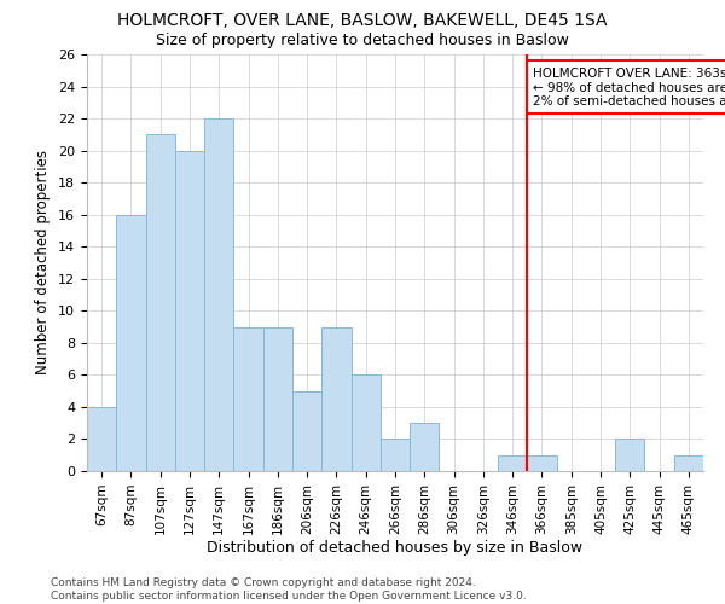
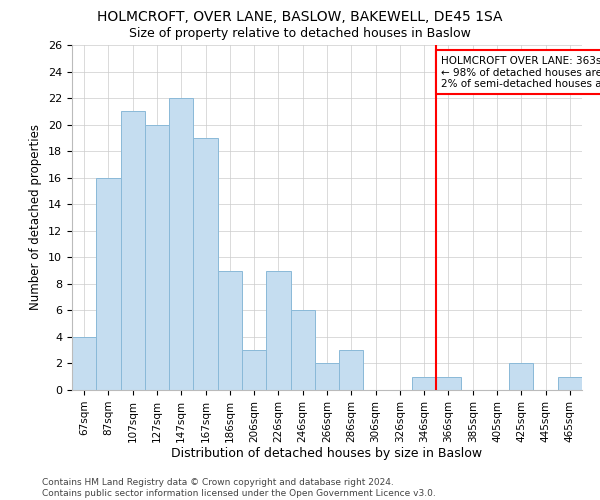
167sqm: 9 -> 19
206sqm: 5 -> 3
